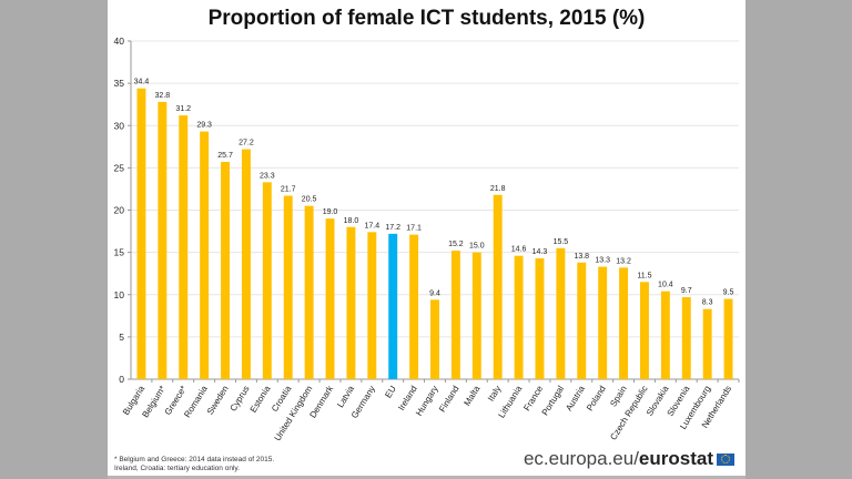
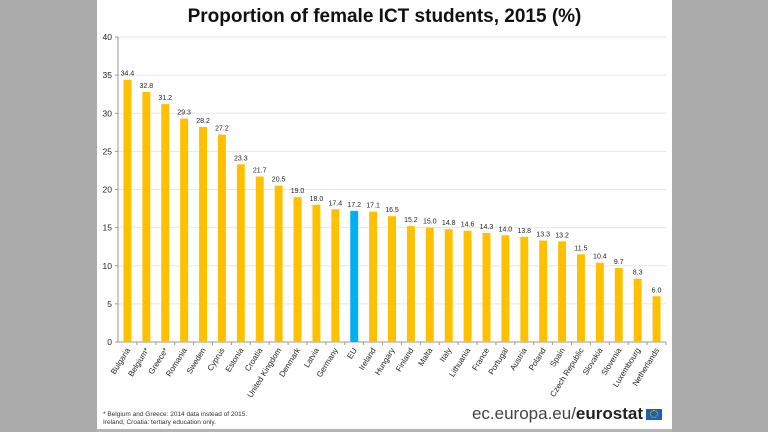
Sweden: 25.7 -> 28.2
Hungary: 9.4 -> 16.5
Italy: 21.8 -> 14.8
Portugal: 15.5 -> 14.0
Netherlands: 9.5 -> 6.0
